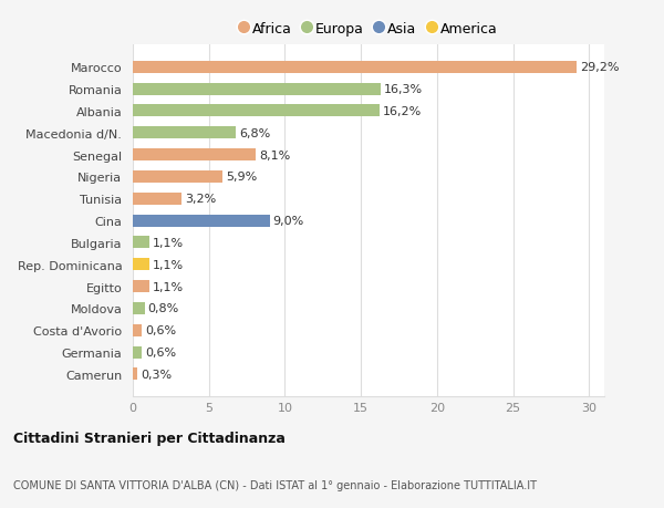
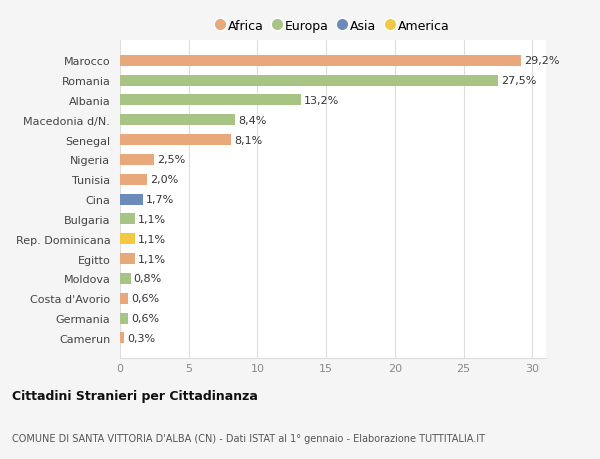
Romania: 16,3% -> 27,5%
Albania: 16,2% -> 13,2%
Macedonia d/N.: 6,8% -> 8,4%
Nigeria: 5,9% -> 2,5%
Tunisia: 3,2% -> 2,0%
Cina: 9,0% -> 1,7%
